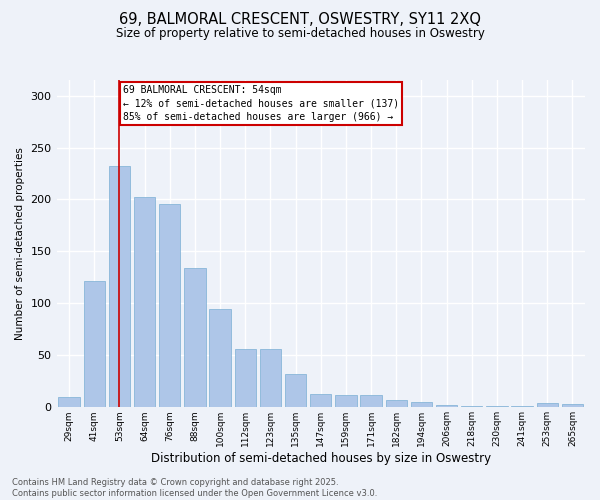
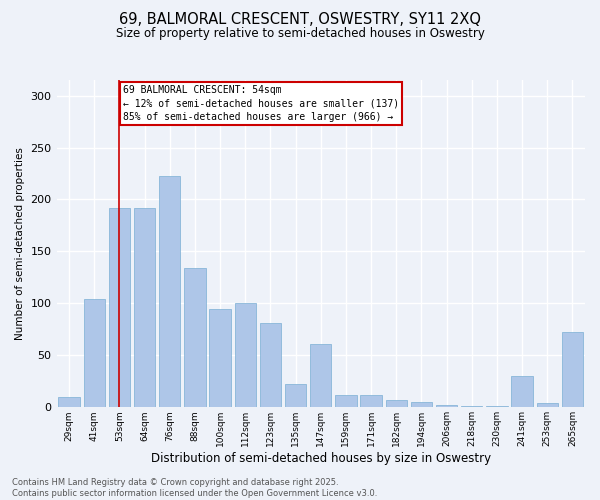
41sqm: 122 -> 104
53sqm: 232 -> 192
64sqm: 202 -> 192
76sqm: 196 -> 223
112sqm: 56 -> 100
123sqm: 56 -> 81
135sqm: 32 -> 22
147sqm: 13 -> 61
241sqm: 1 -> 30
265sqm: 3 -> 72
